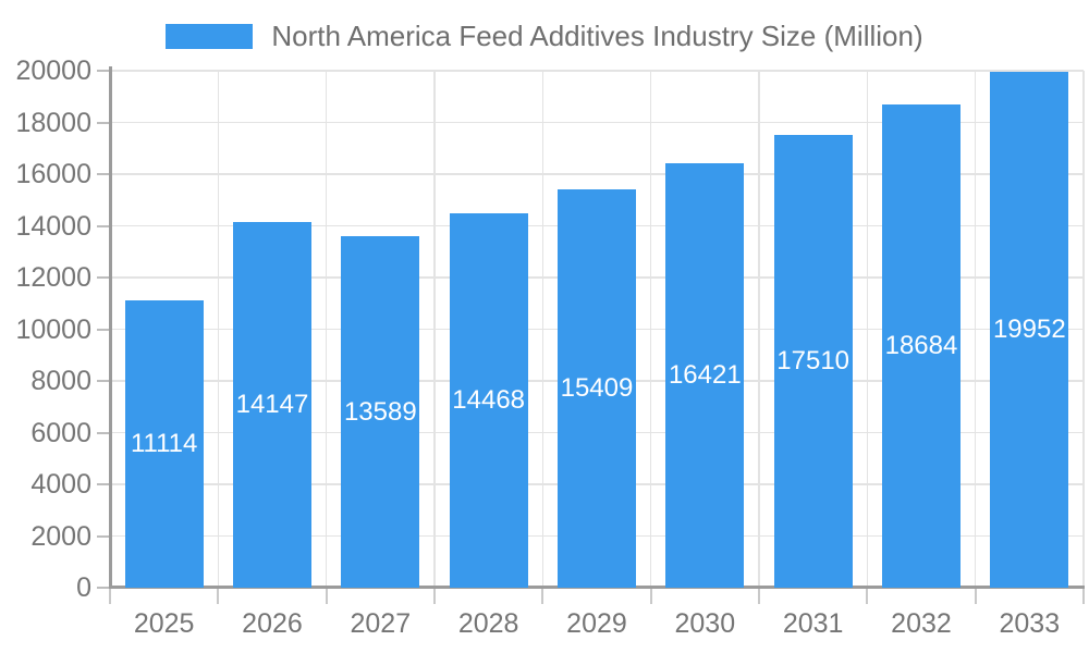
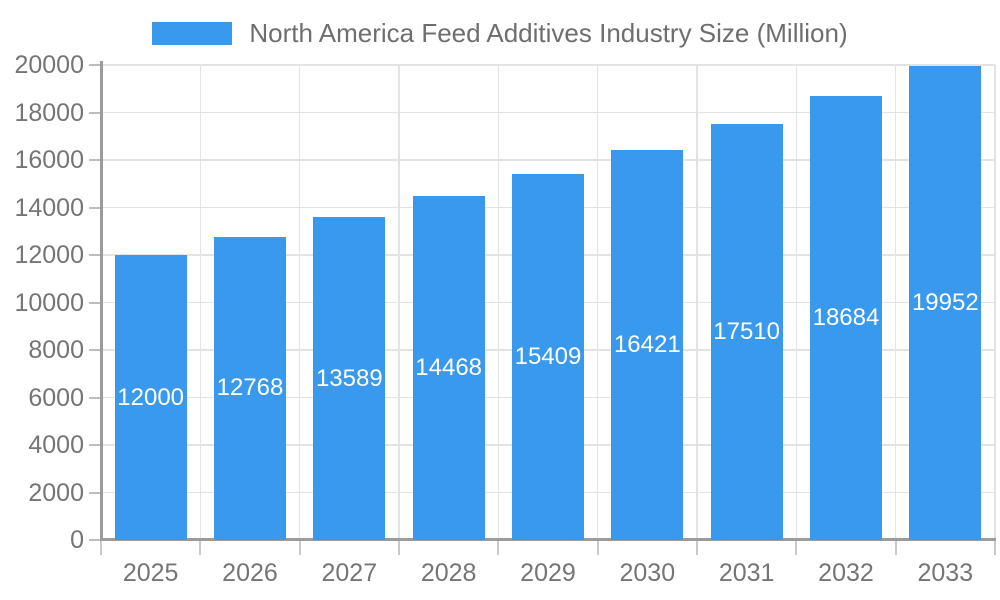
2025: 11114 -> 12000
2026: 14147 -> 12768
